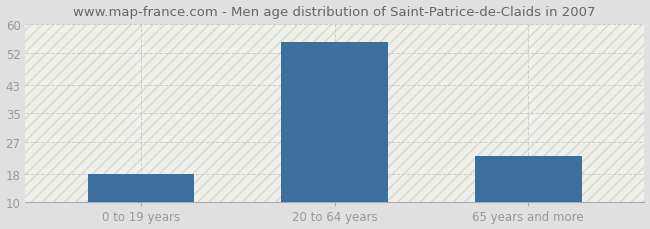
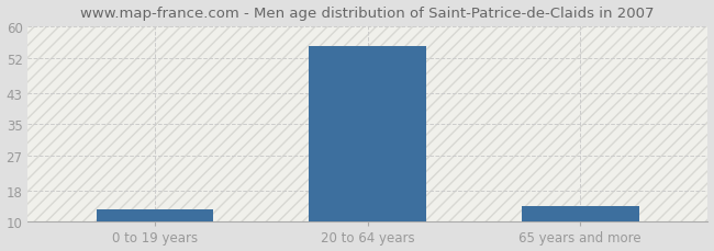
0 to 19 years: 18 -> 13
65 years and more: 23 -> 14
